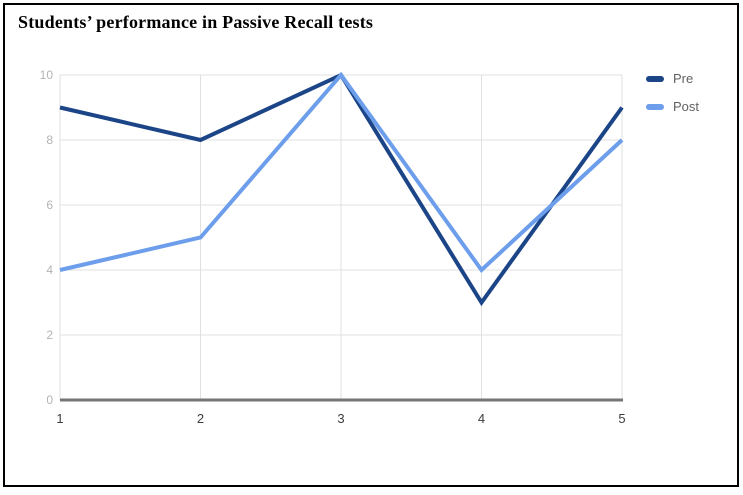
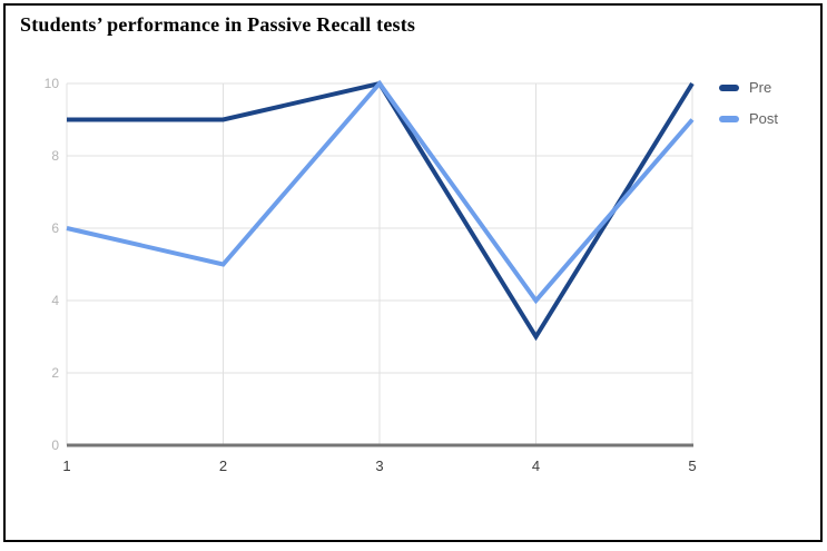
Post/1: 4 -> 6
Pre/2: 8 -> 9
Pre/5: 9 -> 10
Post/5: 8 -> 9
